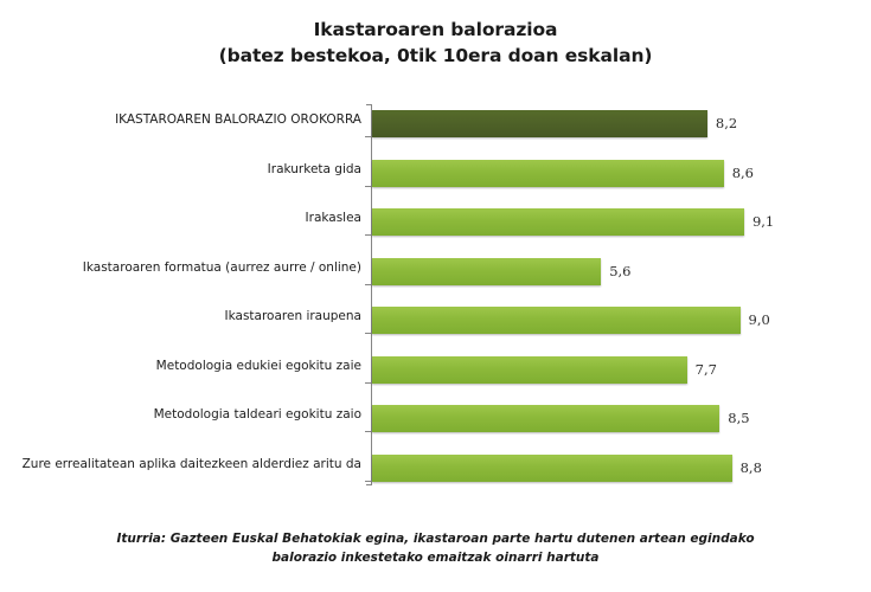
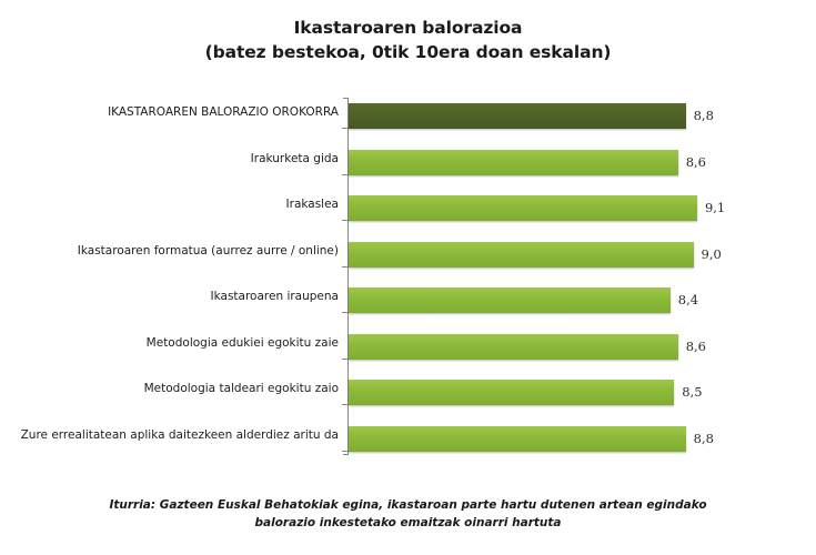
IKASTAROAREN BALORAZIO OROKORRA: 8,2 -> 8,8
Ikastaroaren formatua (aurrez aurre / online): 5,6 -> 9,0
Ikastaroaren iraupena: 9,0 -> 8,4
Metodologia edukiei egokitu zaie: 7,7 -> 8,6
